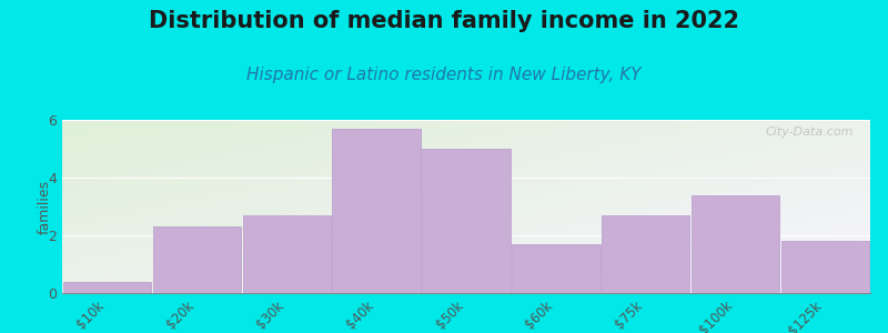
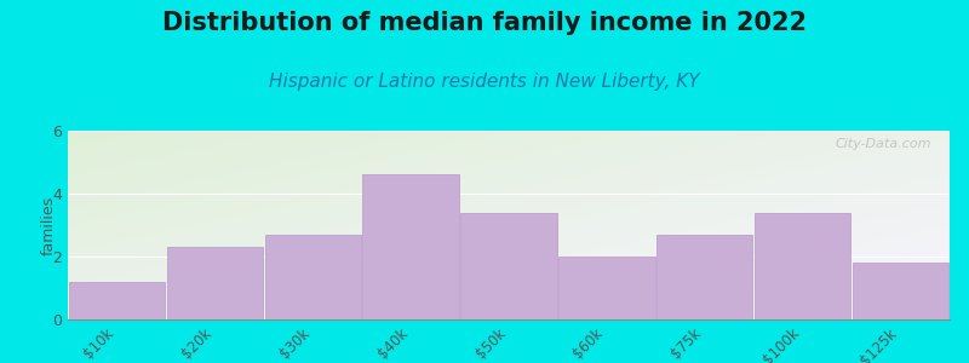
$10k: 0.4 -> 1.2
$40k: 5.7 -> 4.6
$50k: 5.0 -> 3.4
$60k: 1.7 -> 2.0
